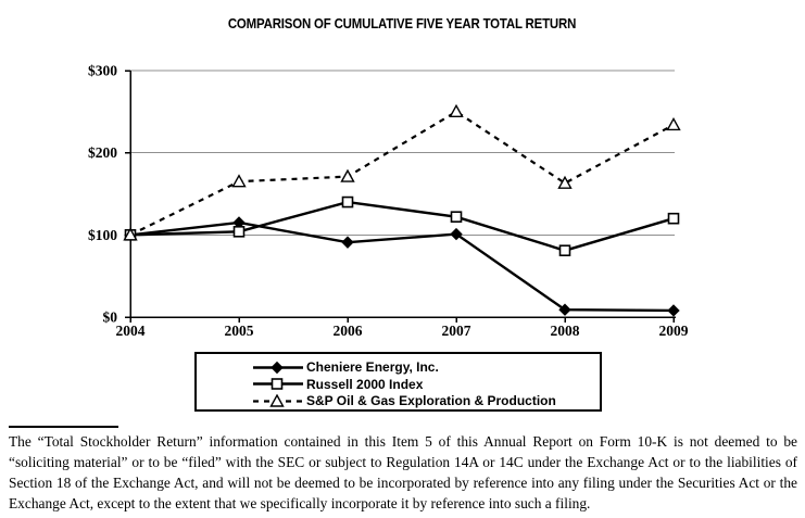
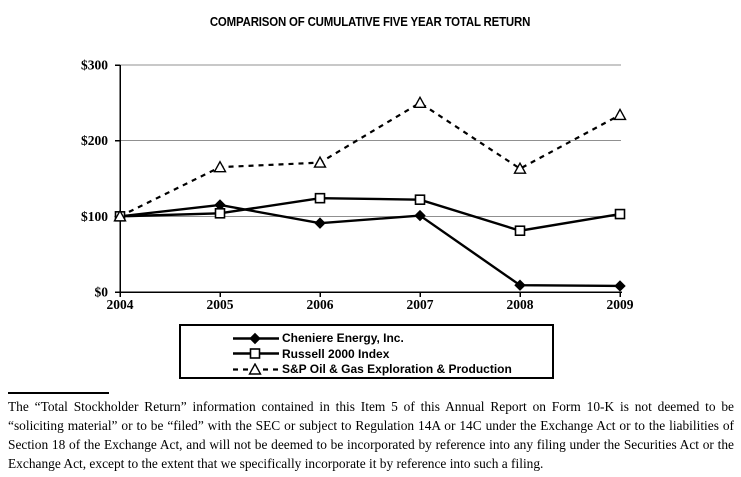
Russell 2000 Index/2006: $140 -> $120
Russell 2000 Index/2009: $120 -> $100
